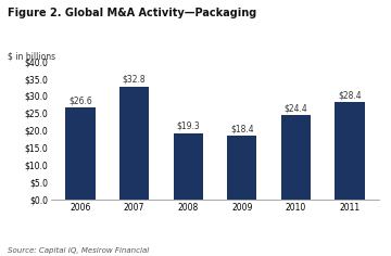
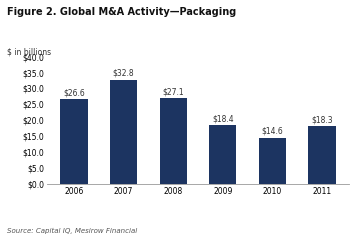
2008: $19.3 -> $27.1
2010: $24.4 -> $14.6
2011: $28.4 -> $18.3
